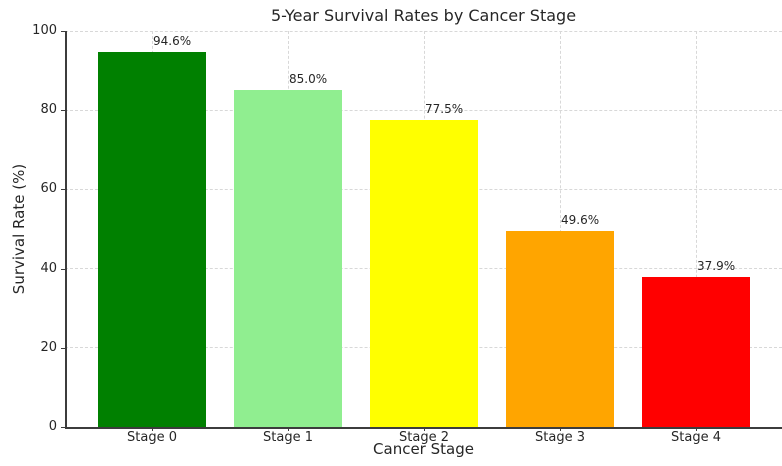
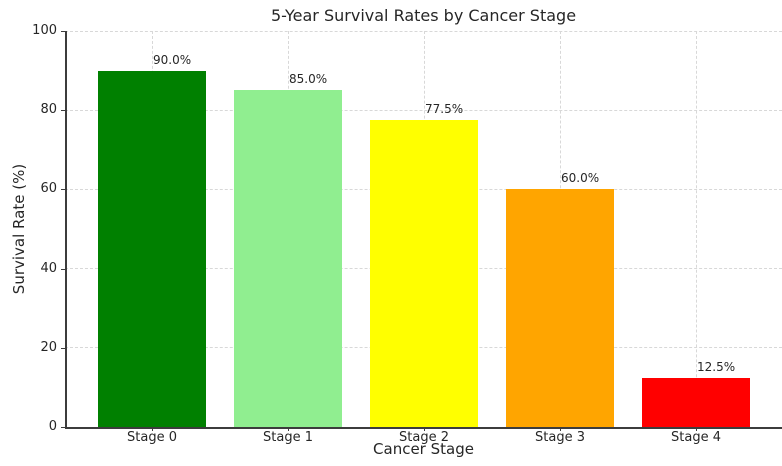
Stage 0: 94.6% -> 90.0%
Stage 3: 49.6% -> 60.0%
Stage 4: 37.9% -> 12.5%
